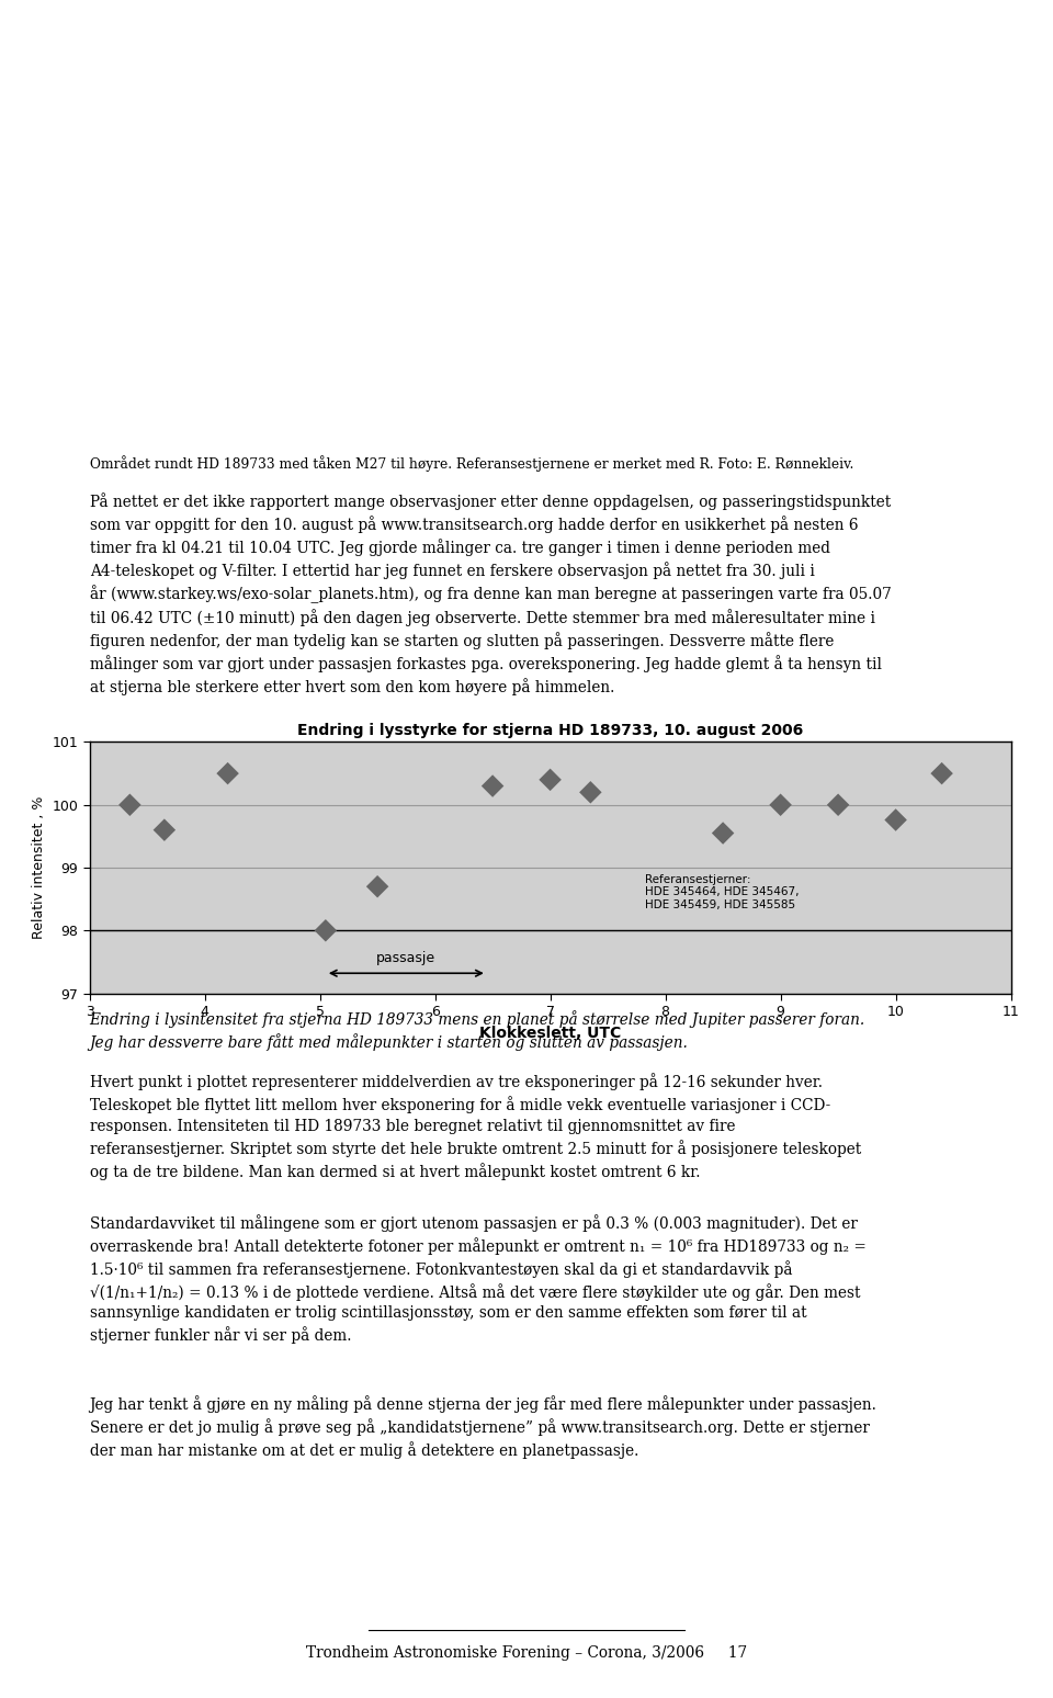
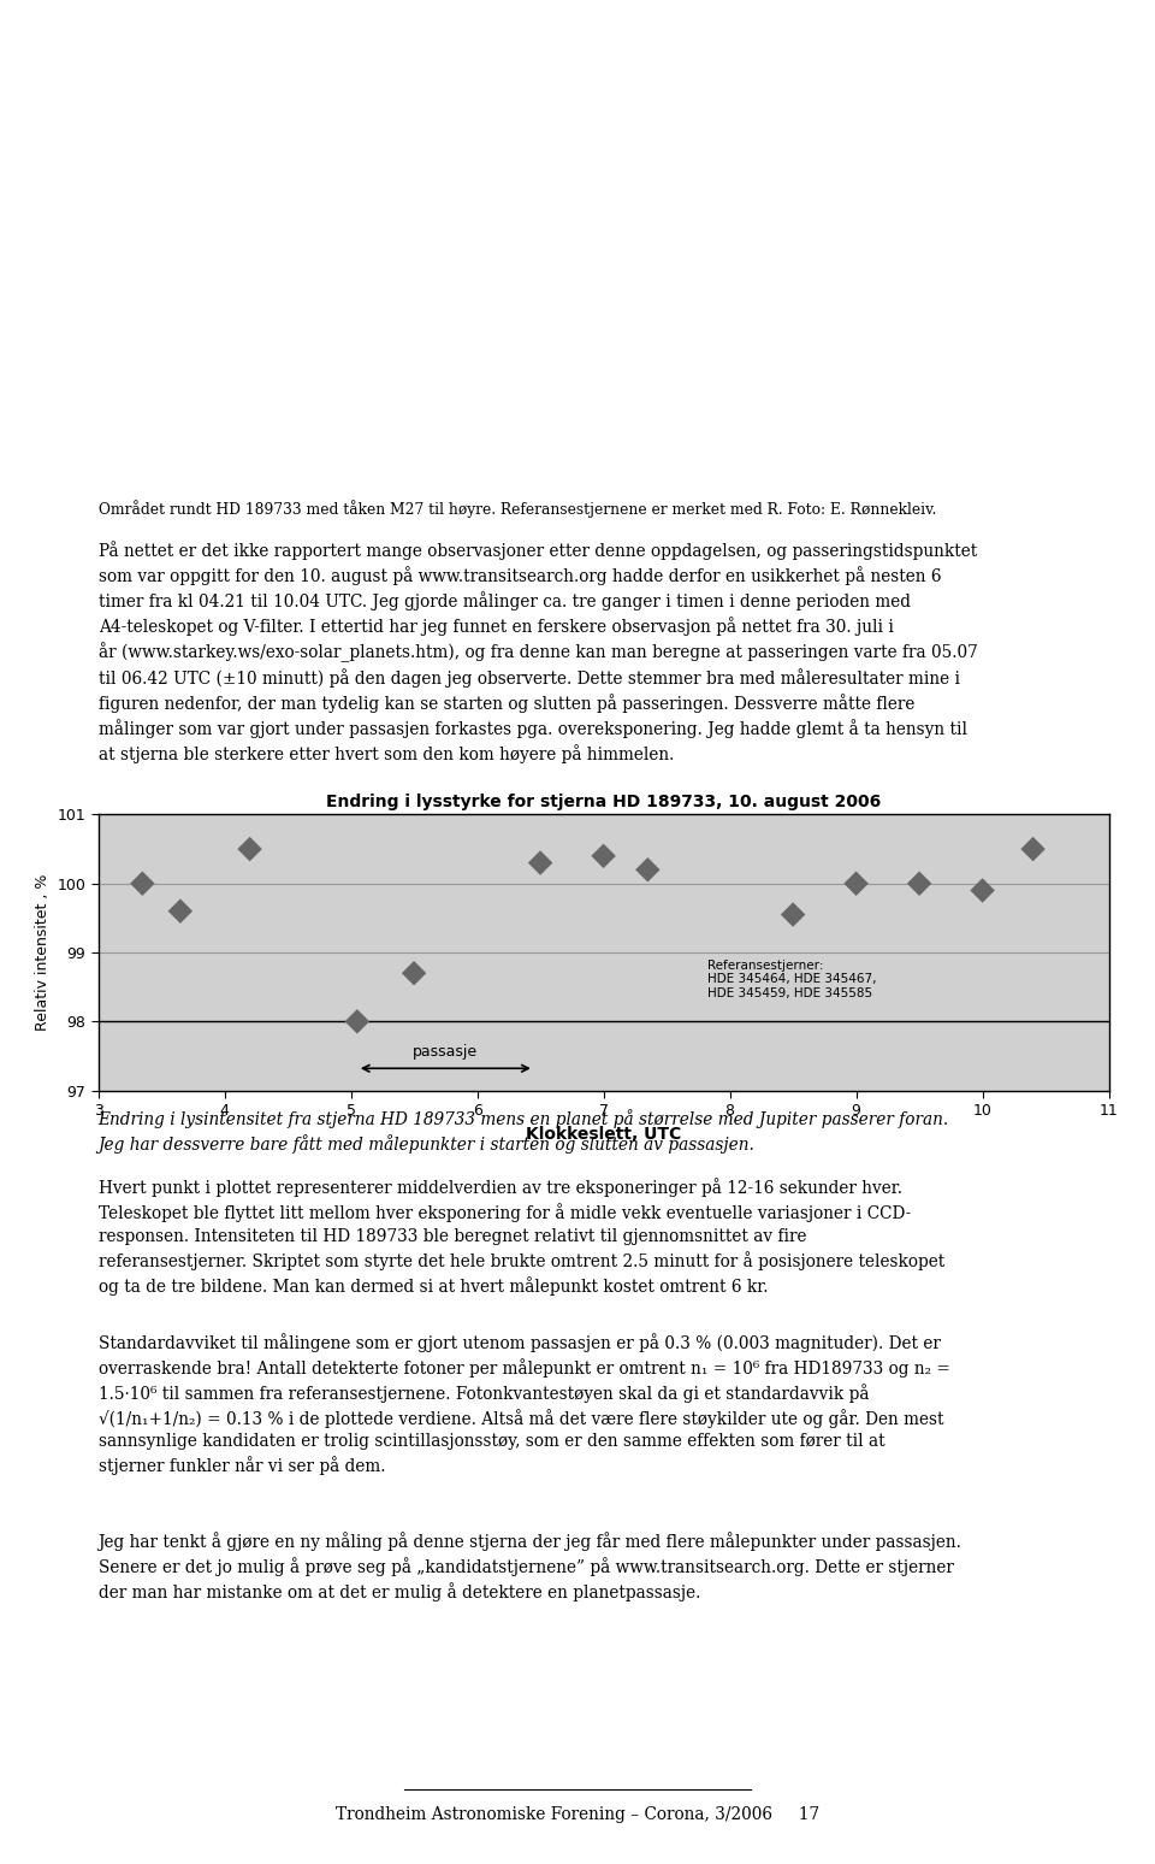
10: 99.76 -> 99.90
